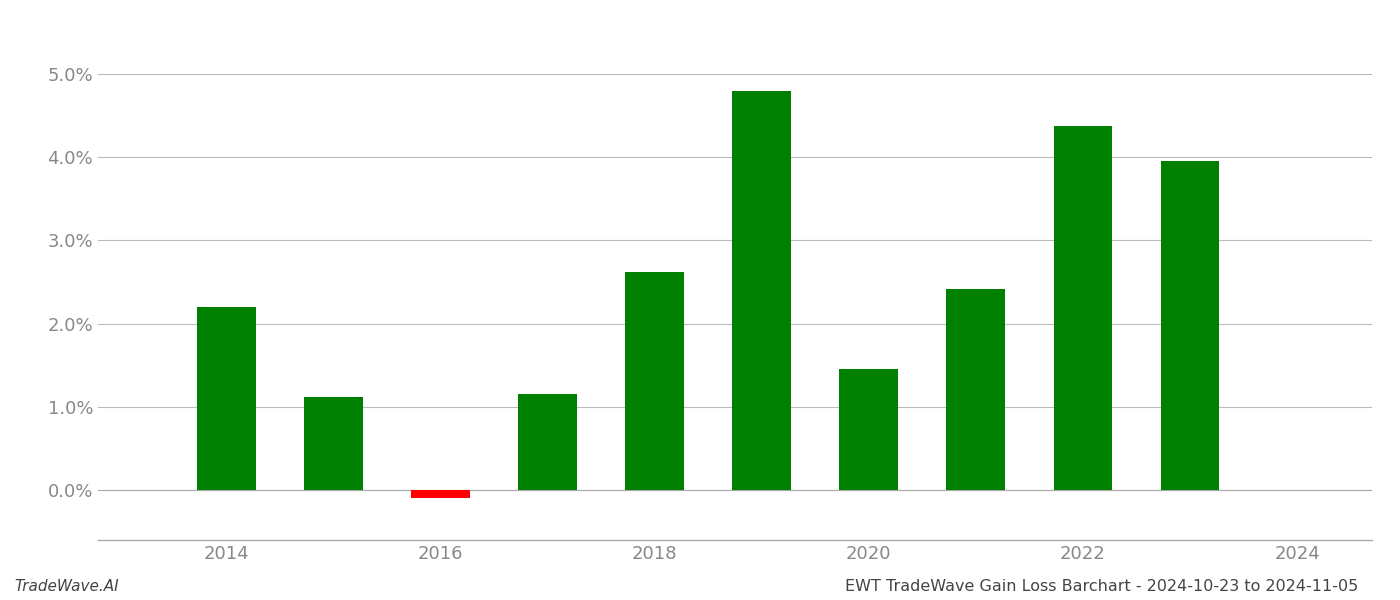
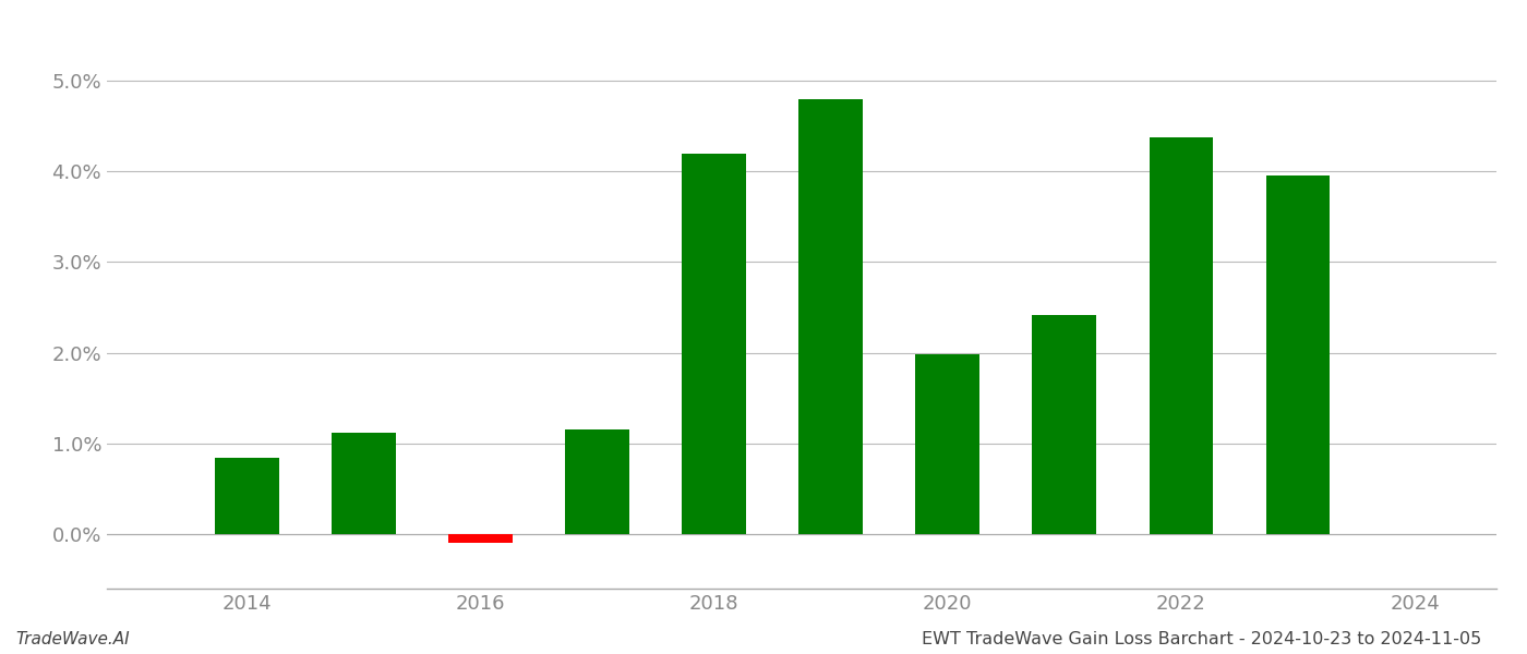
2014: 2.20% -> 0.84%
2018: 2.62% -> 4.20%
2020: 1.45% -> 1.98%
